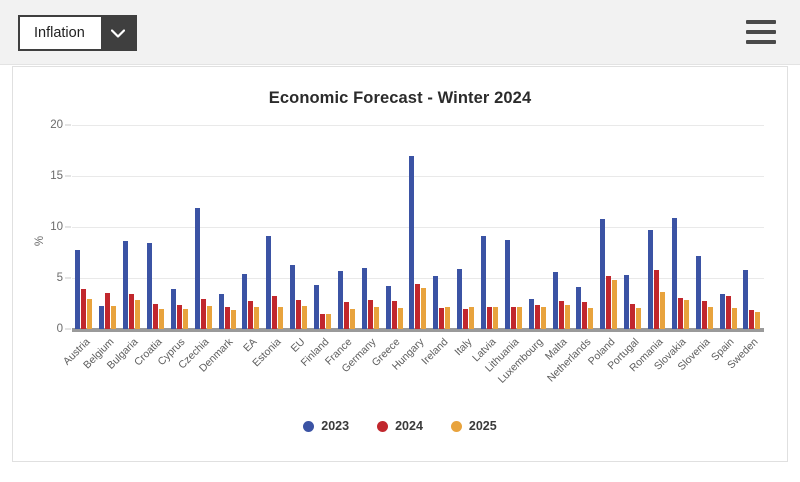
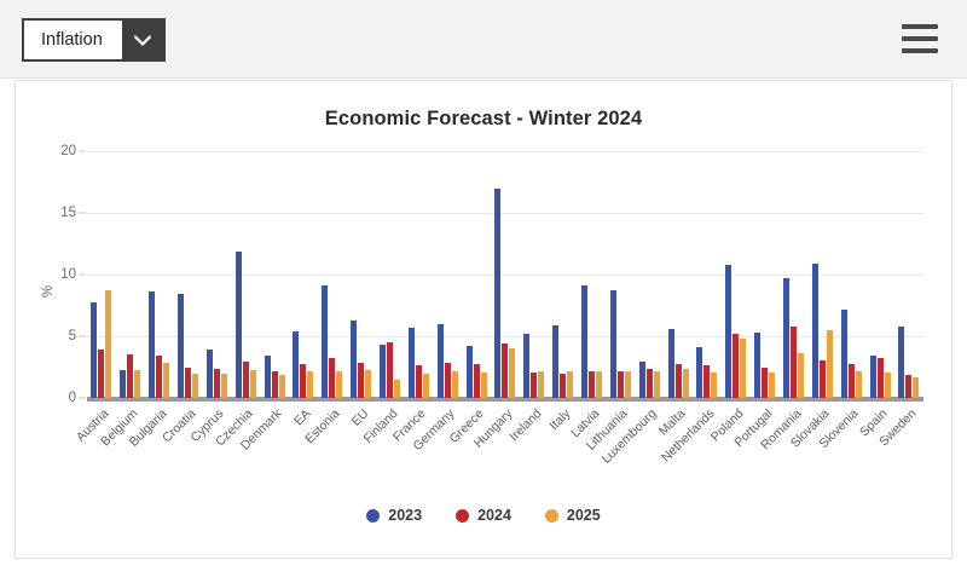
2025/Austria: 2.9 -> 8.7
2024/Finland: 1.5 -> 4.5
2025/Slovakia: 2.8 -> 5.5
